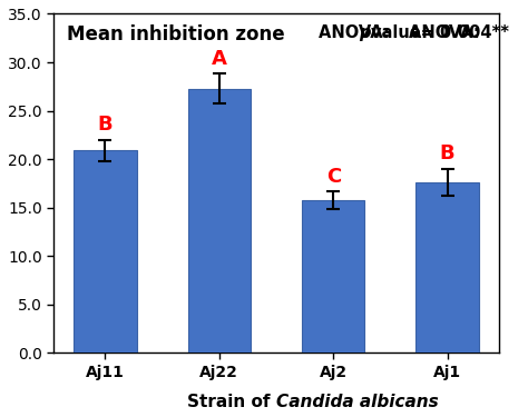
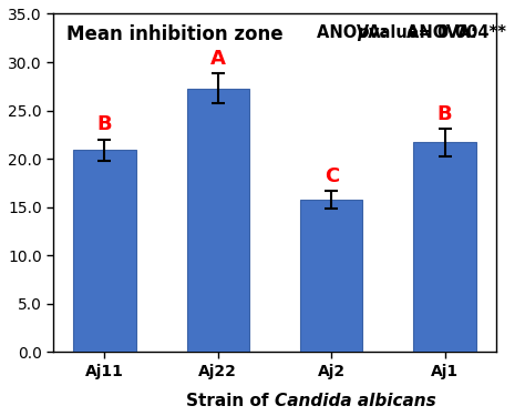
Aj1: 17.6 -> 21.7
